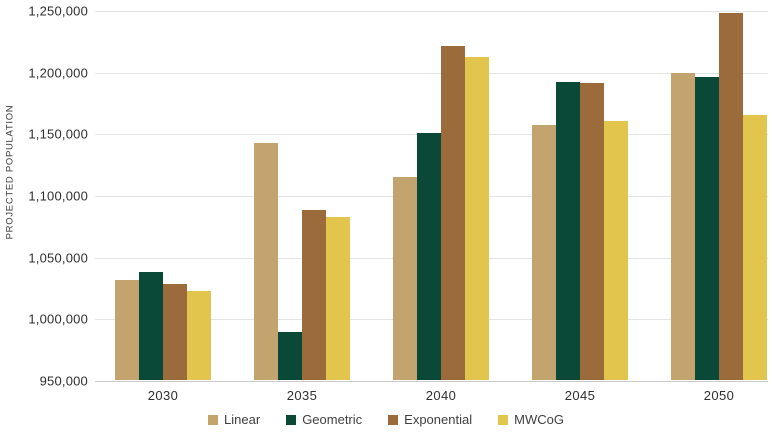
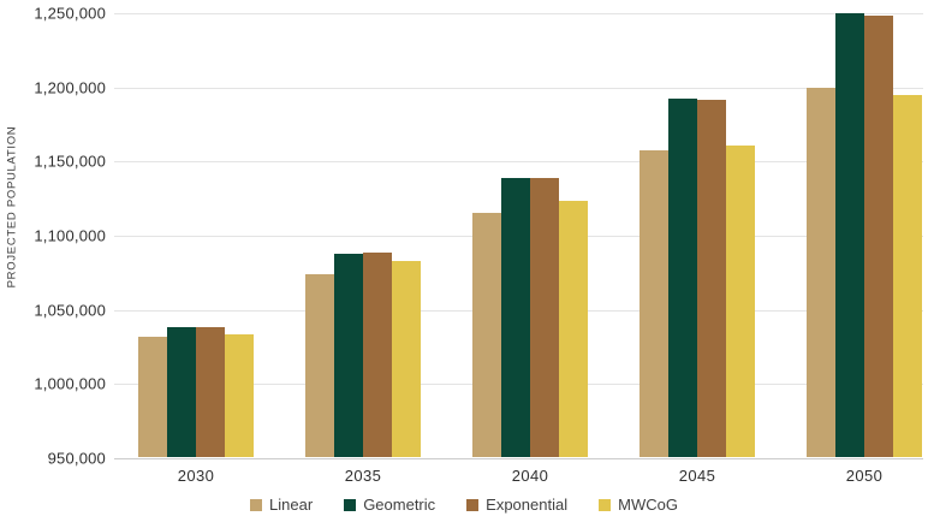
Exponential/2030: 1028000 -> 1038000
MWCoG/2030: 1022000 -> 1033000
Linear/2035: 1142000 -> 1073000
Geometric/2035: 989000 -> 1087000
Geometric/2040: 1150000 -> 1138000
Exponential/2040: 1221000 -> 1138000
MWCoG/2040: 1212000 -> 1123000
Geometric/2050: 1196000 -> 1249000
MWCoG/2050: 1165000 -> 1194000
